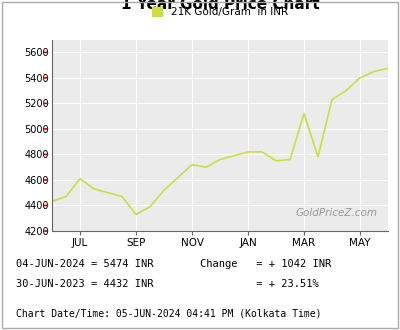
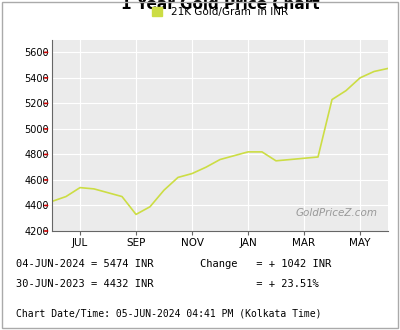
JUL: 4610 -> 4540
NOV: 4720 -> 4650
MAR: 5120 -> 4770
